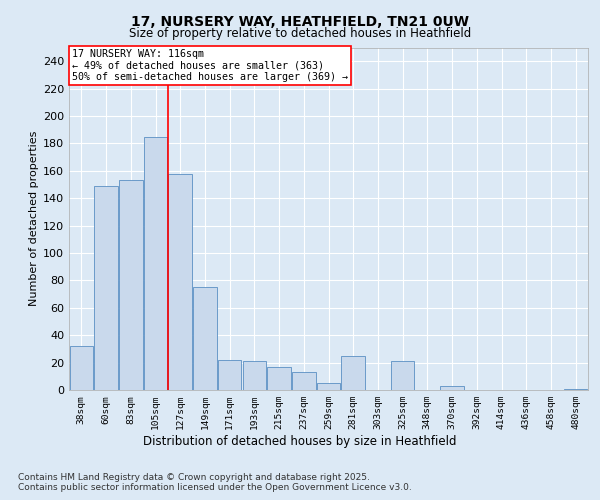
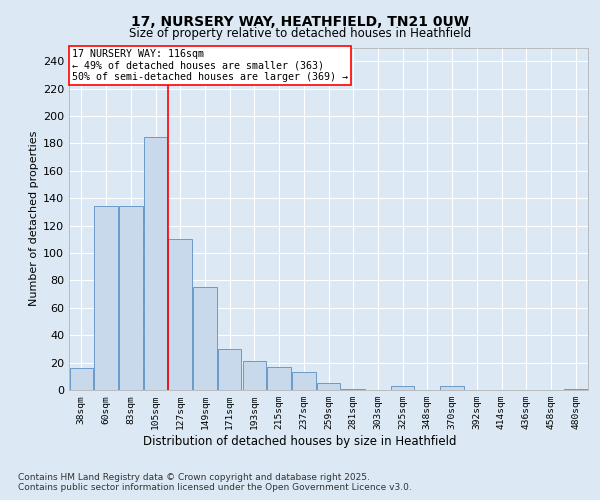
38sqm: 32 -> 16
60sqm: 149 -> 134
83sqm: 153 -> 134
127sqm: 158 -> 110
171sqm: 22 -> 30
281sqm: 25 -> 1
325sqm: 21 -> 3
